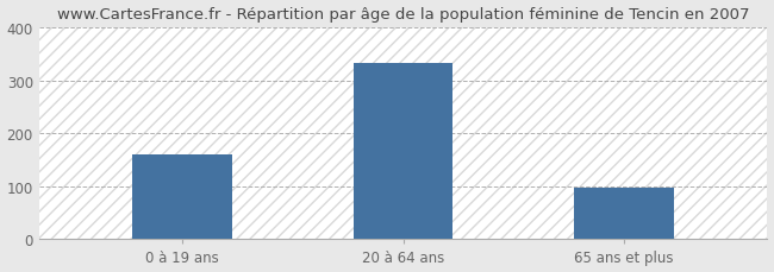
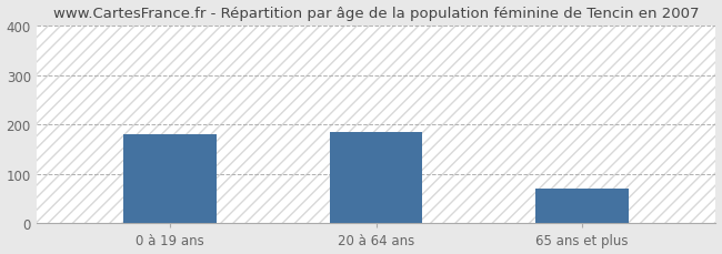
0 à 19 ans: 160 -> 180
20 à 64 ans: 333 -> 185
65 ans et plus: 97 -> 70
